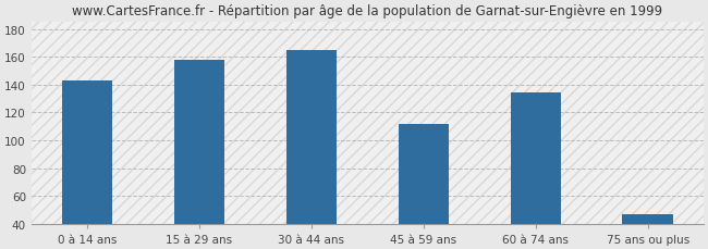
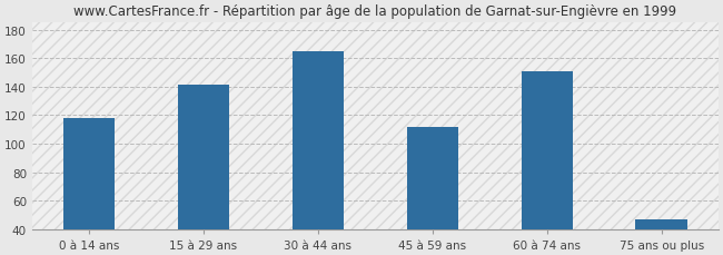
0 à 14 ans: 143 -> 118
15 à 29 ans: 158 -> 141
60 à 74 ans: 134 -> 151
